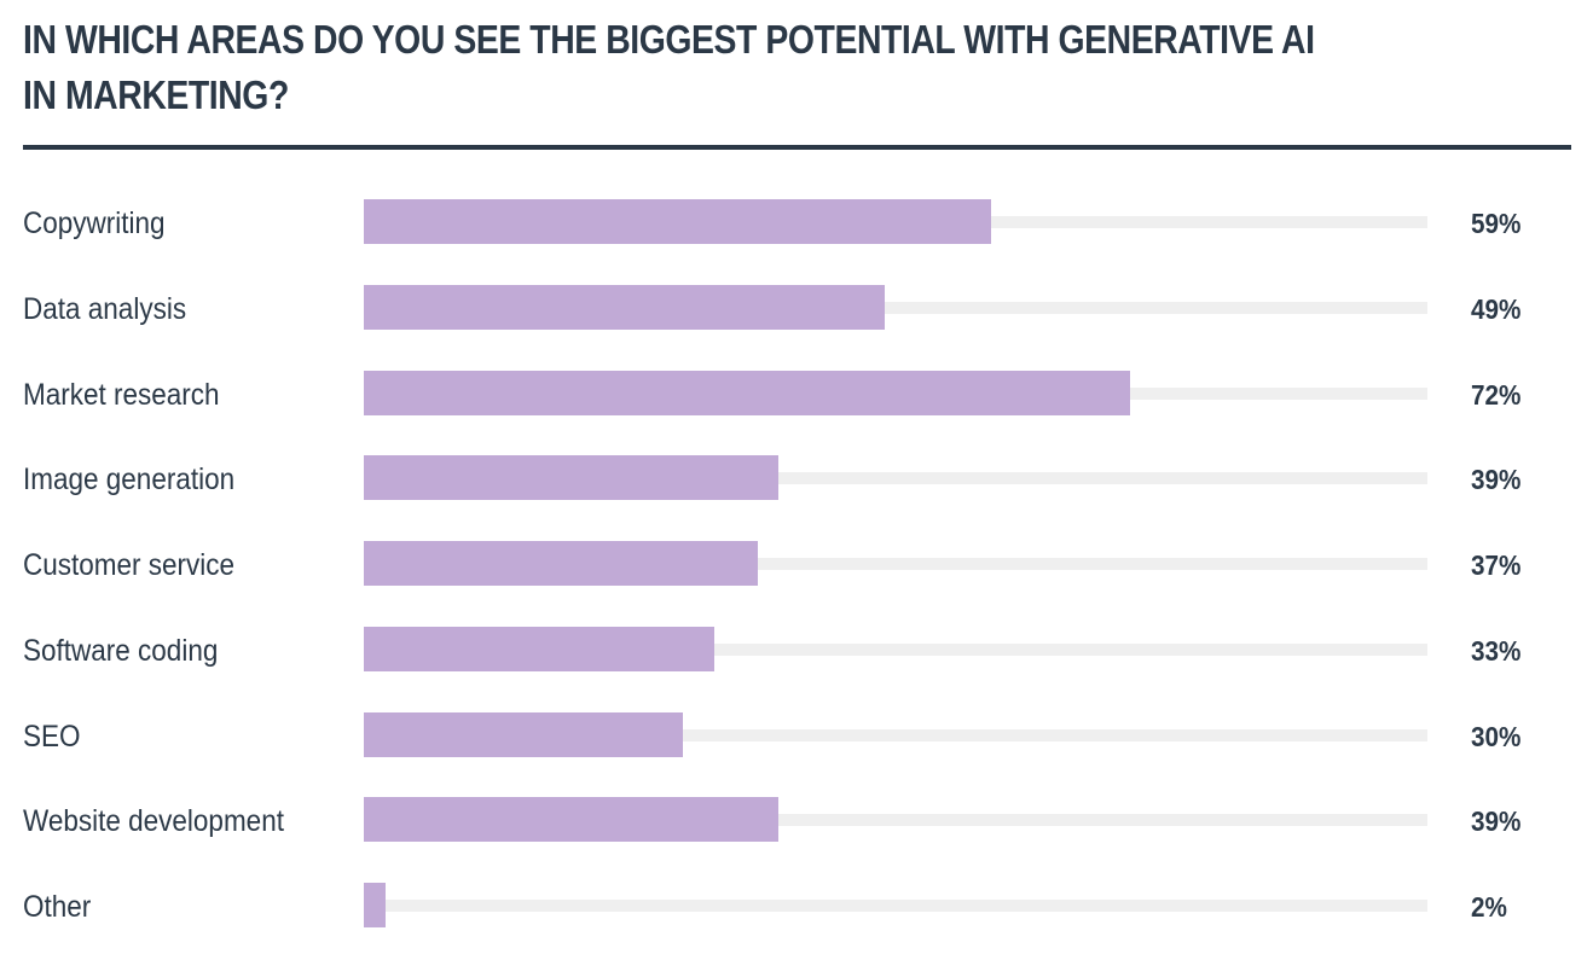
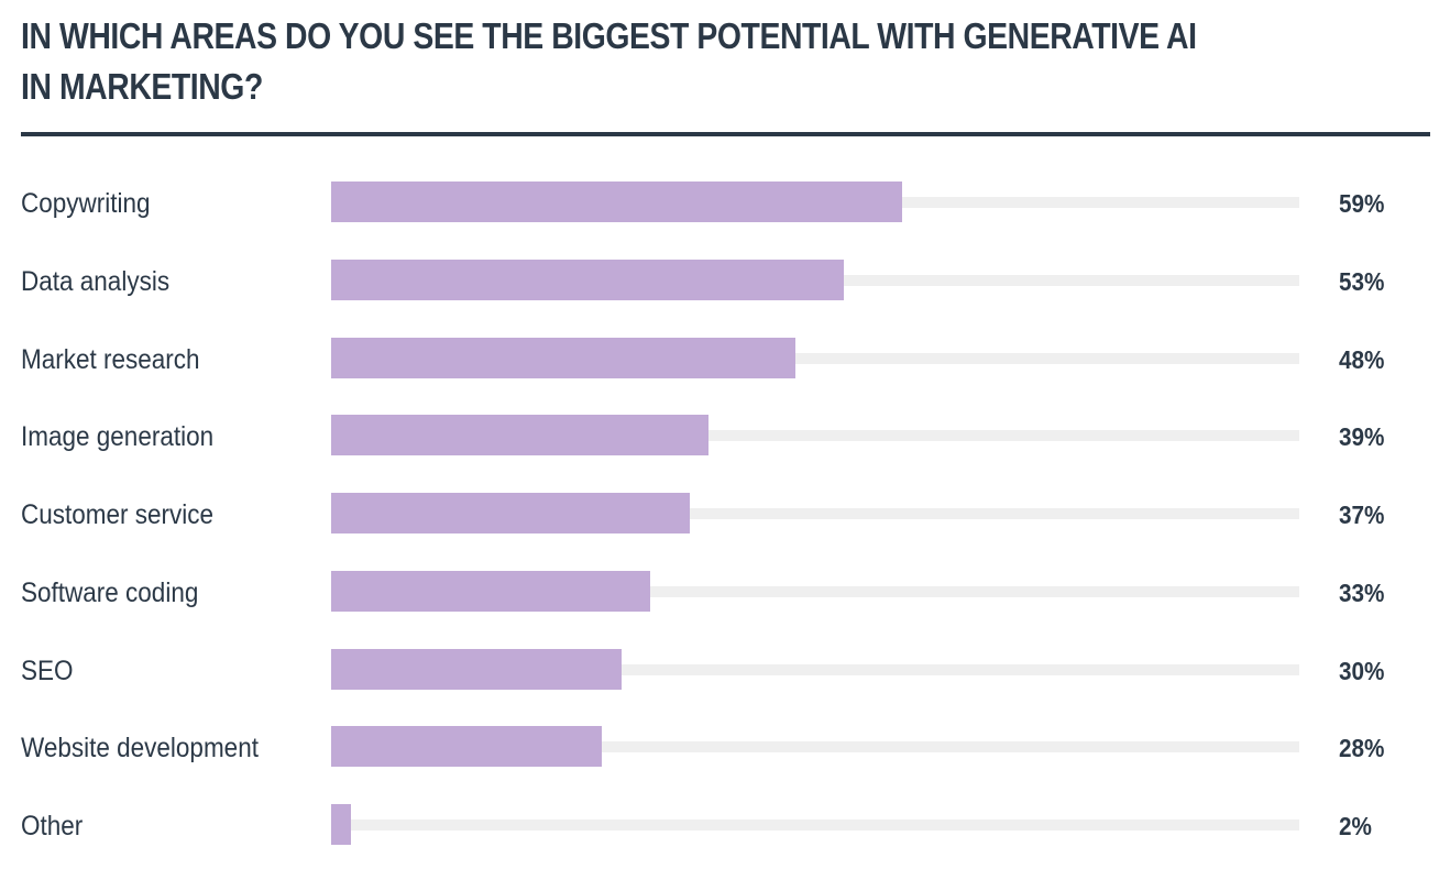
Data analysis: 49% -> 53%
Market research: 72% -> 48%
Website development: 39% -> 28%
